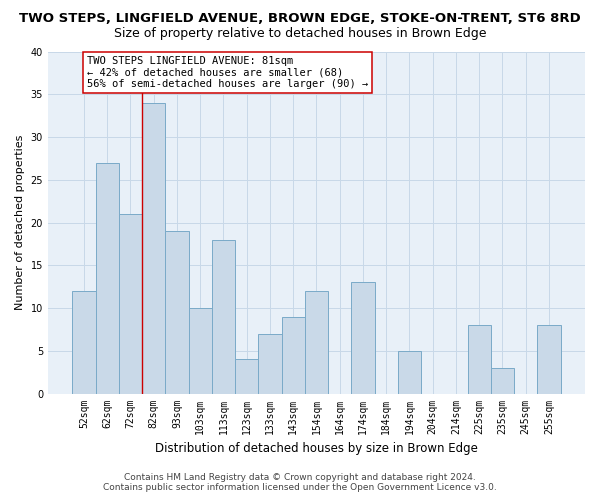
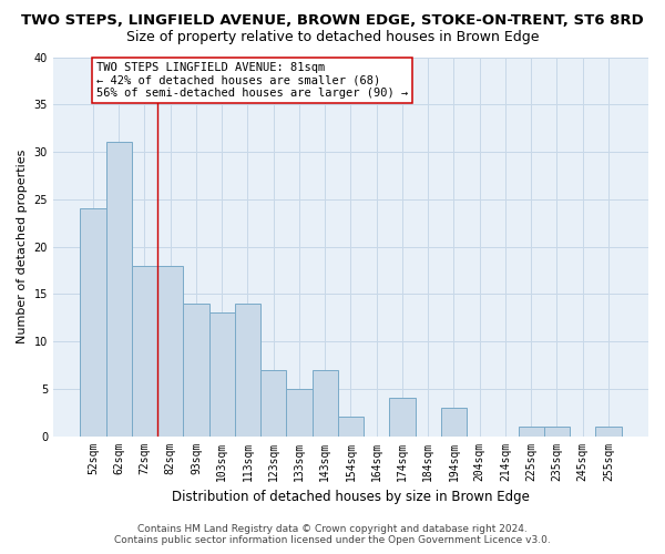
52sqm: 12 -> 24
62sqm: 27 -> 31
72sqm: 21 -> 18
82sqm: 34 -> 18
93sqm: 19 -> 14
103sqm: 10 -> 13
113sqm: 18 -> 14
123sqm: 4 -> 7
133sqm: 7 -> 5
143sqm: 9 -> 7
154sqm: 12 -> 2
174sqm: 13 -> 4
194sqm: 5 -> 3
225sqm: 8 -> 1
235sqm: 3 -> 1
255sqm: 8 -> 1
